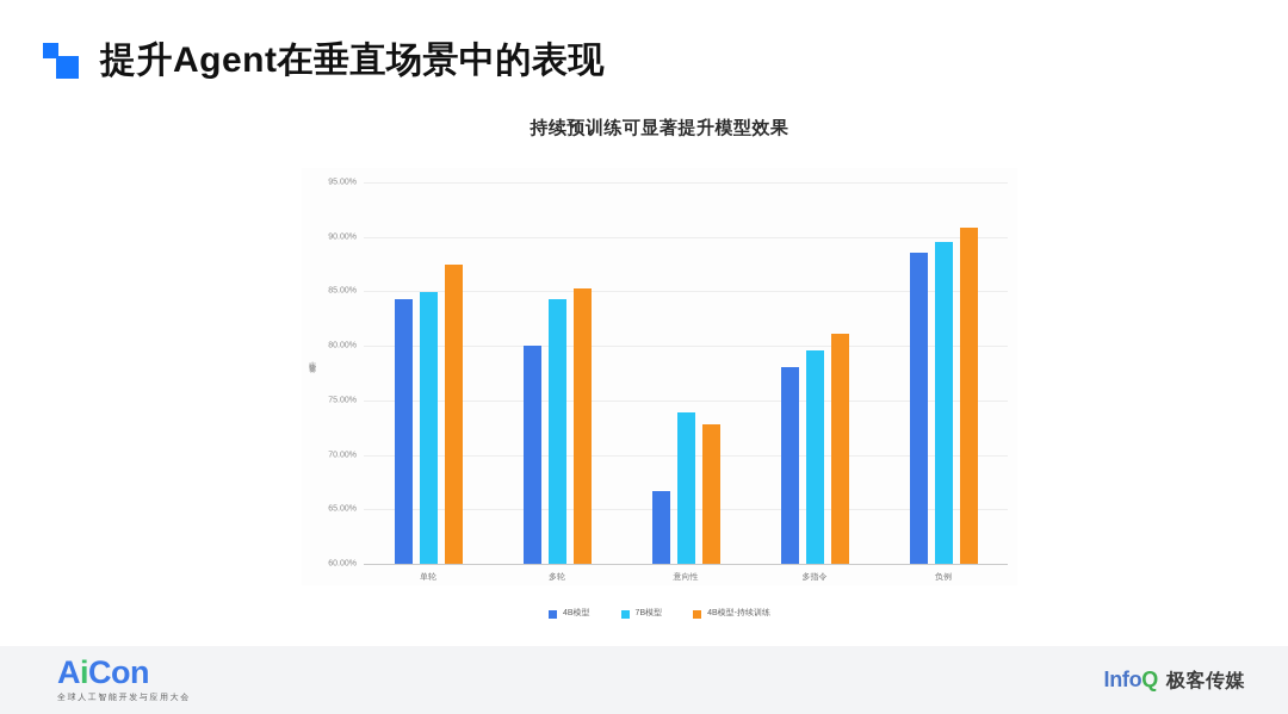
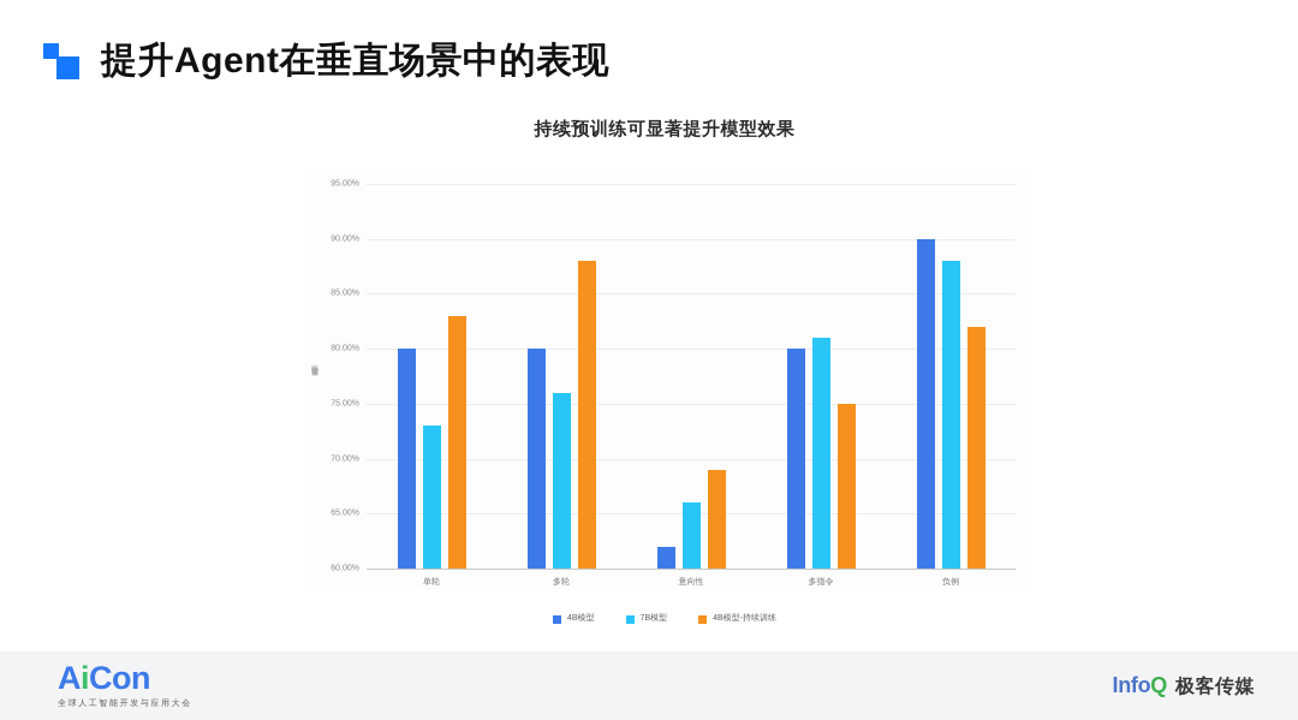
4B模型/单轮: 84% -> 80%
7B模型/单轮: 85% -> 73%
4B模型-持续训练/单轮: 88% -> 83%
7B模型/多轮: 84% -> 76%
4B模型-持续训练/多轮: 85% -> 88%
4B模型/意向性: 67% -> 62%
7B模型/意向性: 74% -> 66%
4B模型-持续训练/意向性: 73% -> 69%
4B模型/多指令: 78% -> 80%
7B模型/多指令: 80% -> 81%
4B模型-持续训练/多指令: 81% -> 75%
4B模型/负例: 89% -> 90%
7B模型/负例: 90% -> 88%
4B模型-持续训练/负例: 91% -> 82%
